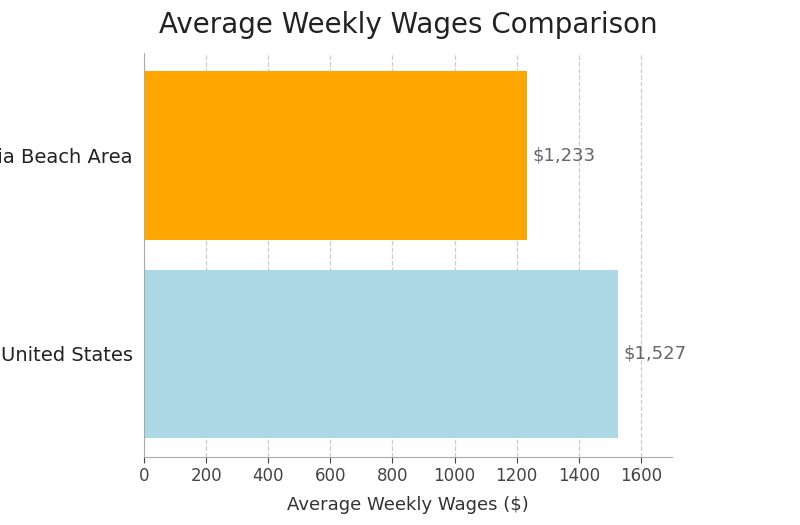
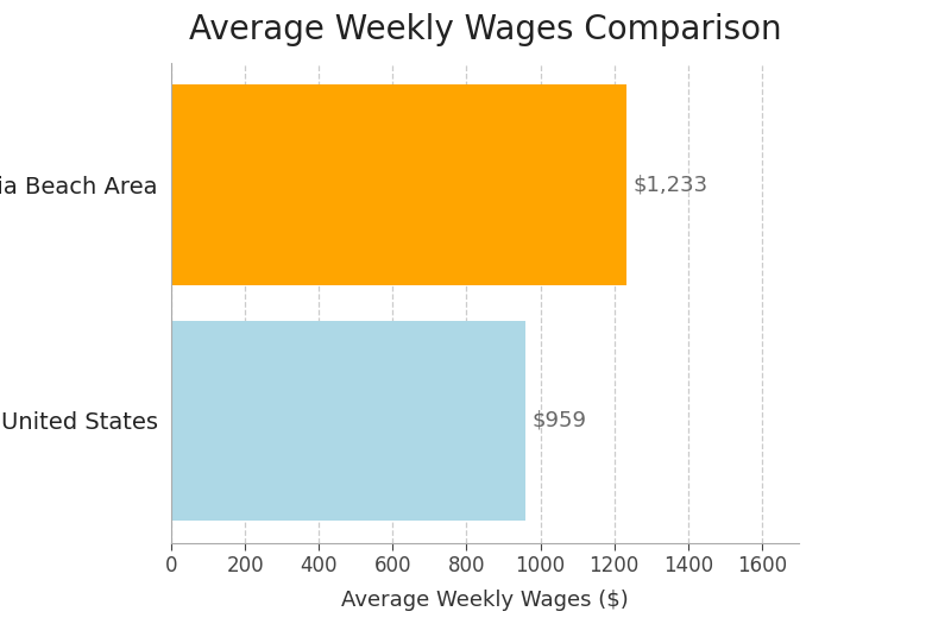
United States: $1,527 -> $959
